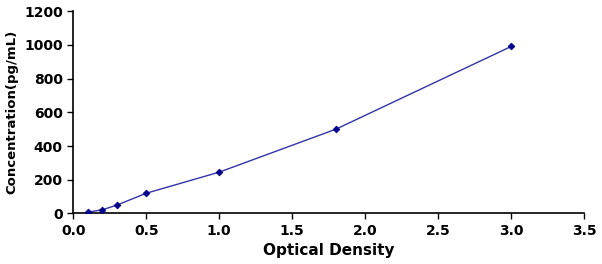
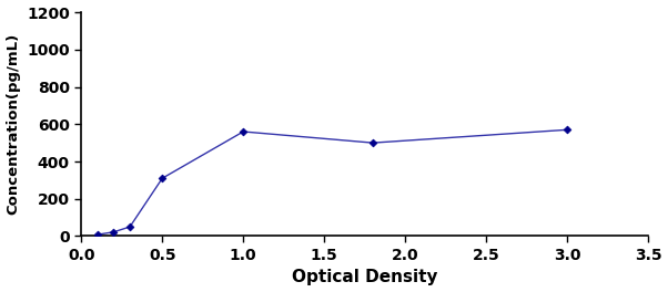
0.5: 120 -> 310
1.0: 240 -> 560
3.0: 990 -> 570
